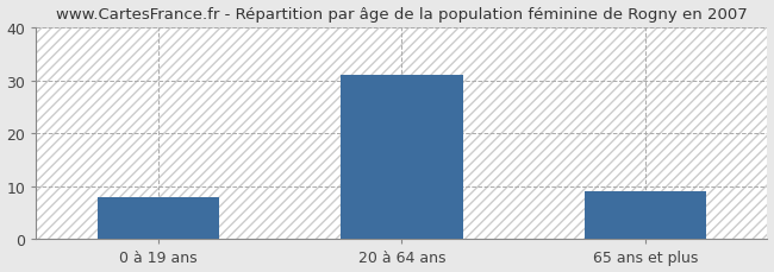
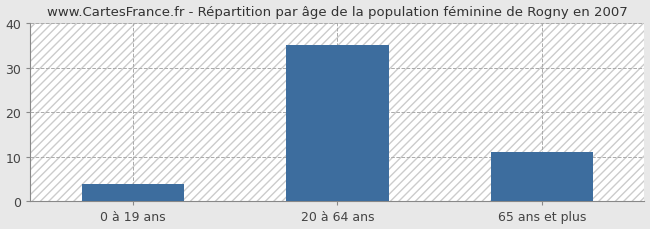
0 à 19 ans: 8 -> 4
20 à 64 ans: 31 -> 35
65 ans et plus: 9 -> 11
